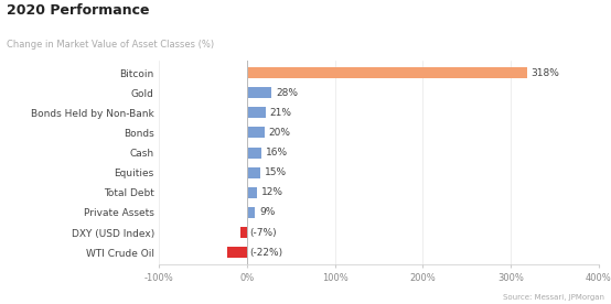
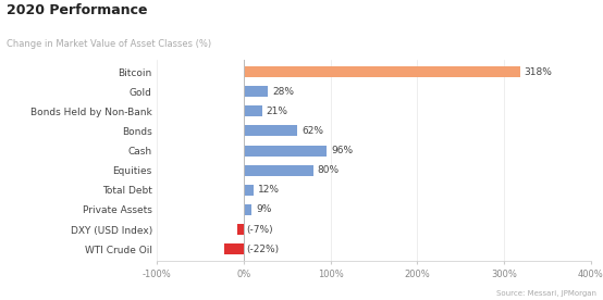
Bonds: 20% -> 62%
Cash: 16% -> 96%
Equities: 15% -> 80%
